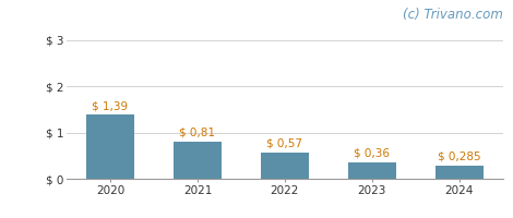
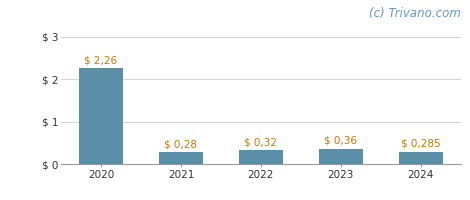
2020: 1,39 -> 2,26
2021: 0,81 -> 0,28
2022: 0,57 -> 0,32
